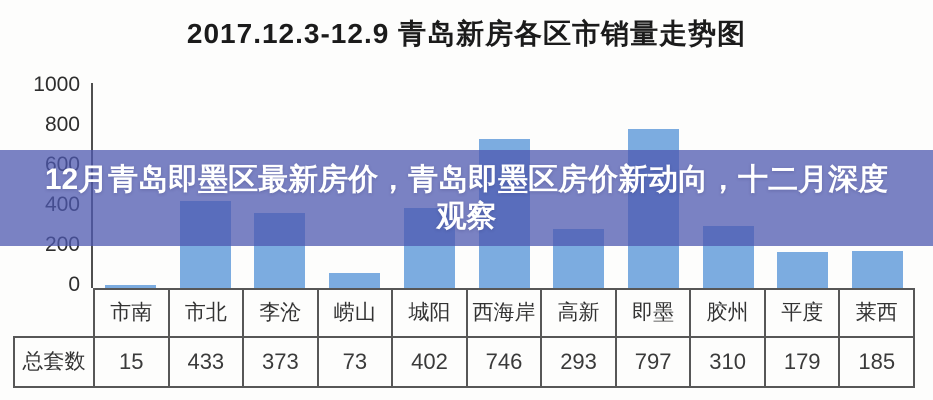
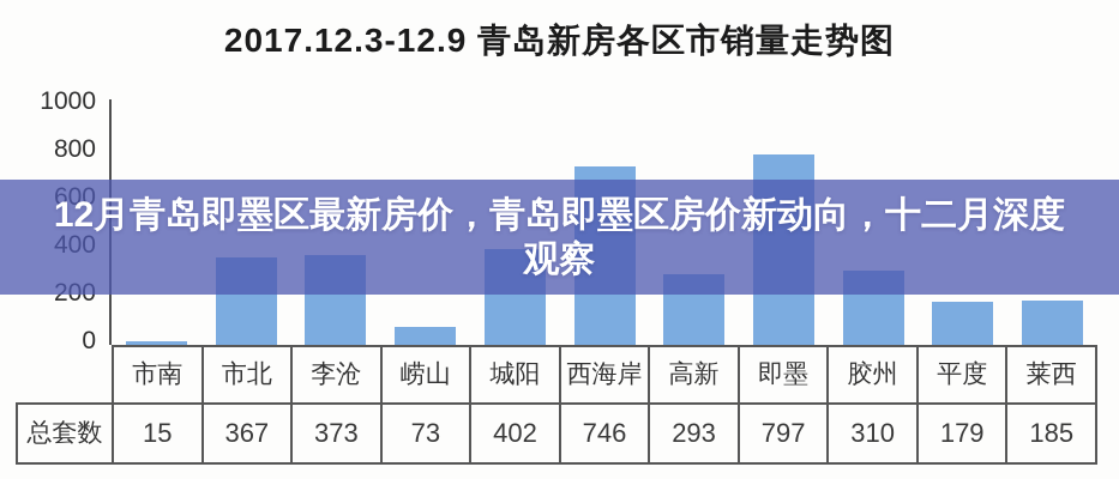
市北: 433 -> 367
